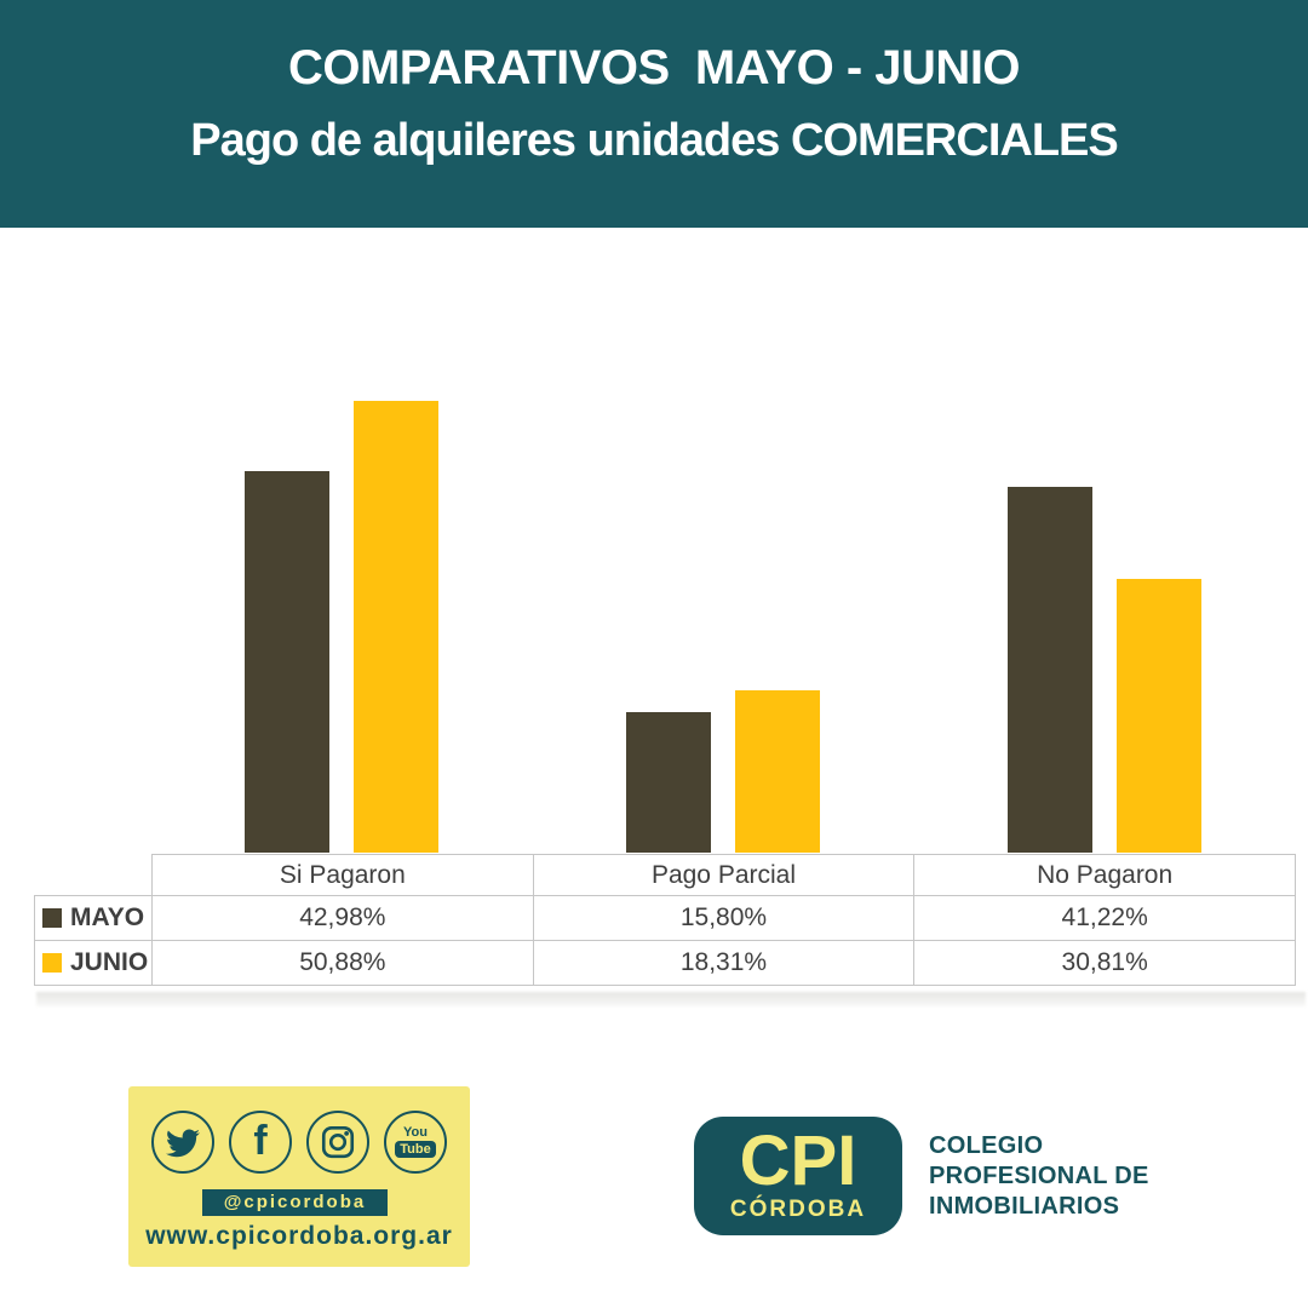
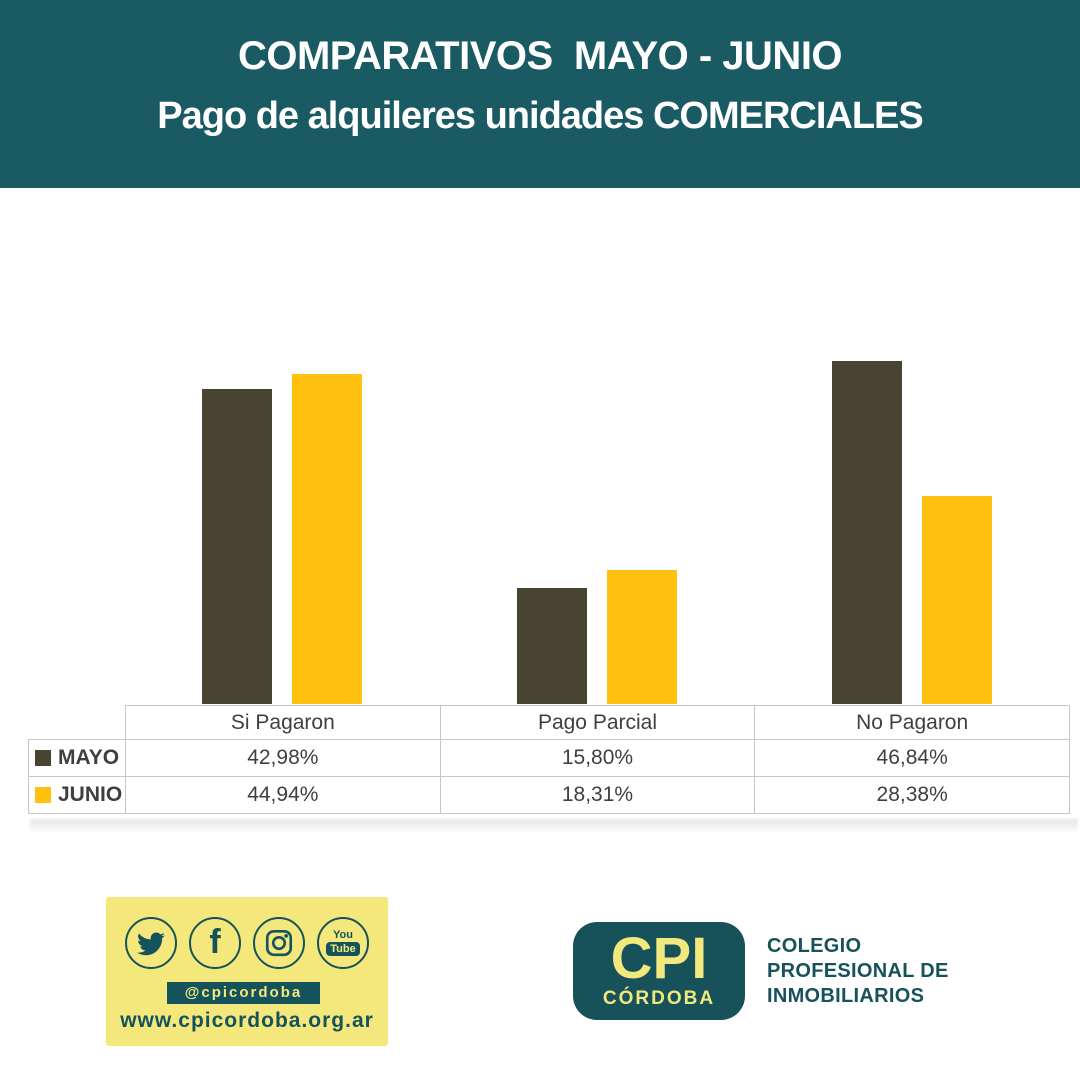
JUNIO/Si Pagaron: 50,88% -> 44,94%
MAYO/No Pagaron: 41,22% -> 46,84%
JUNIO/No Pagaron: 30,81% -> 28,38%
